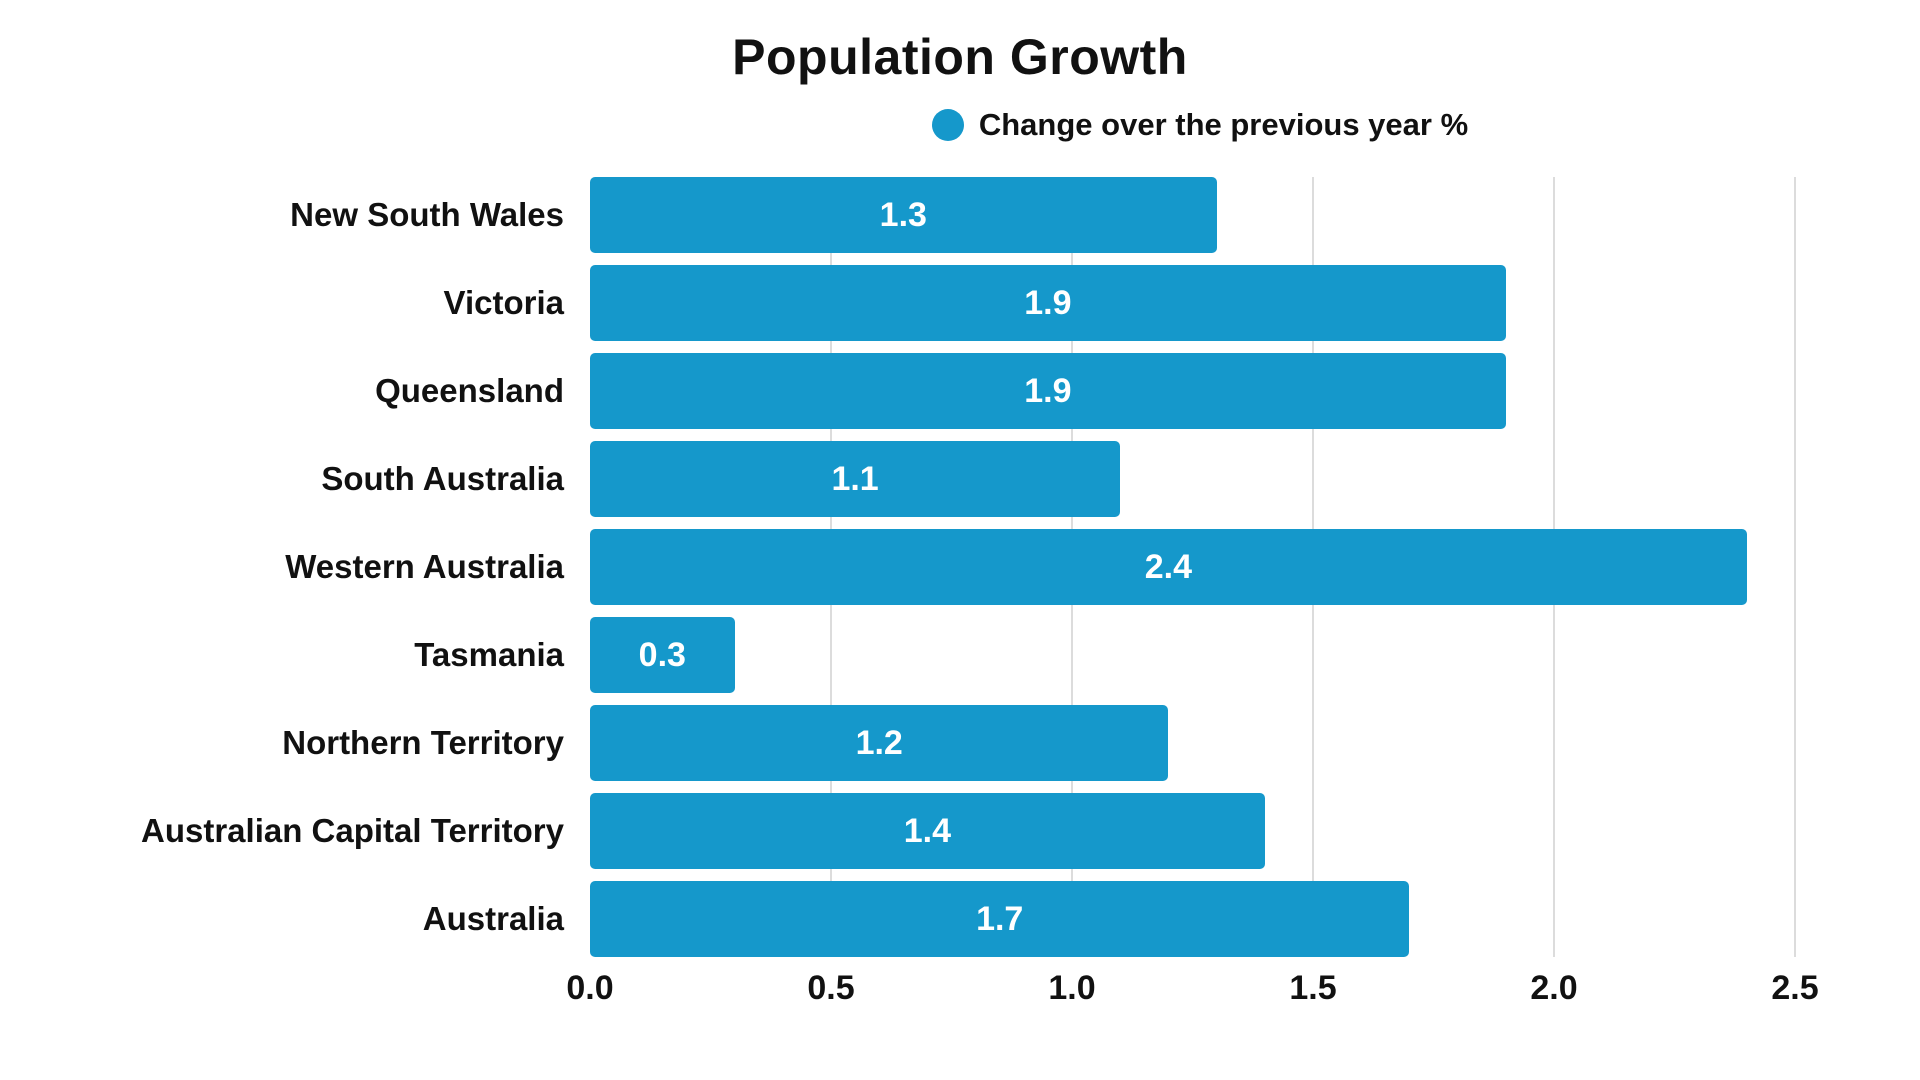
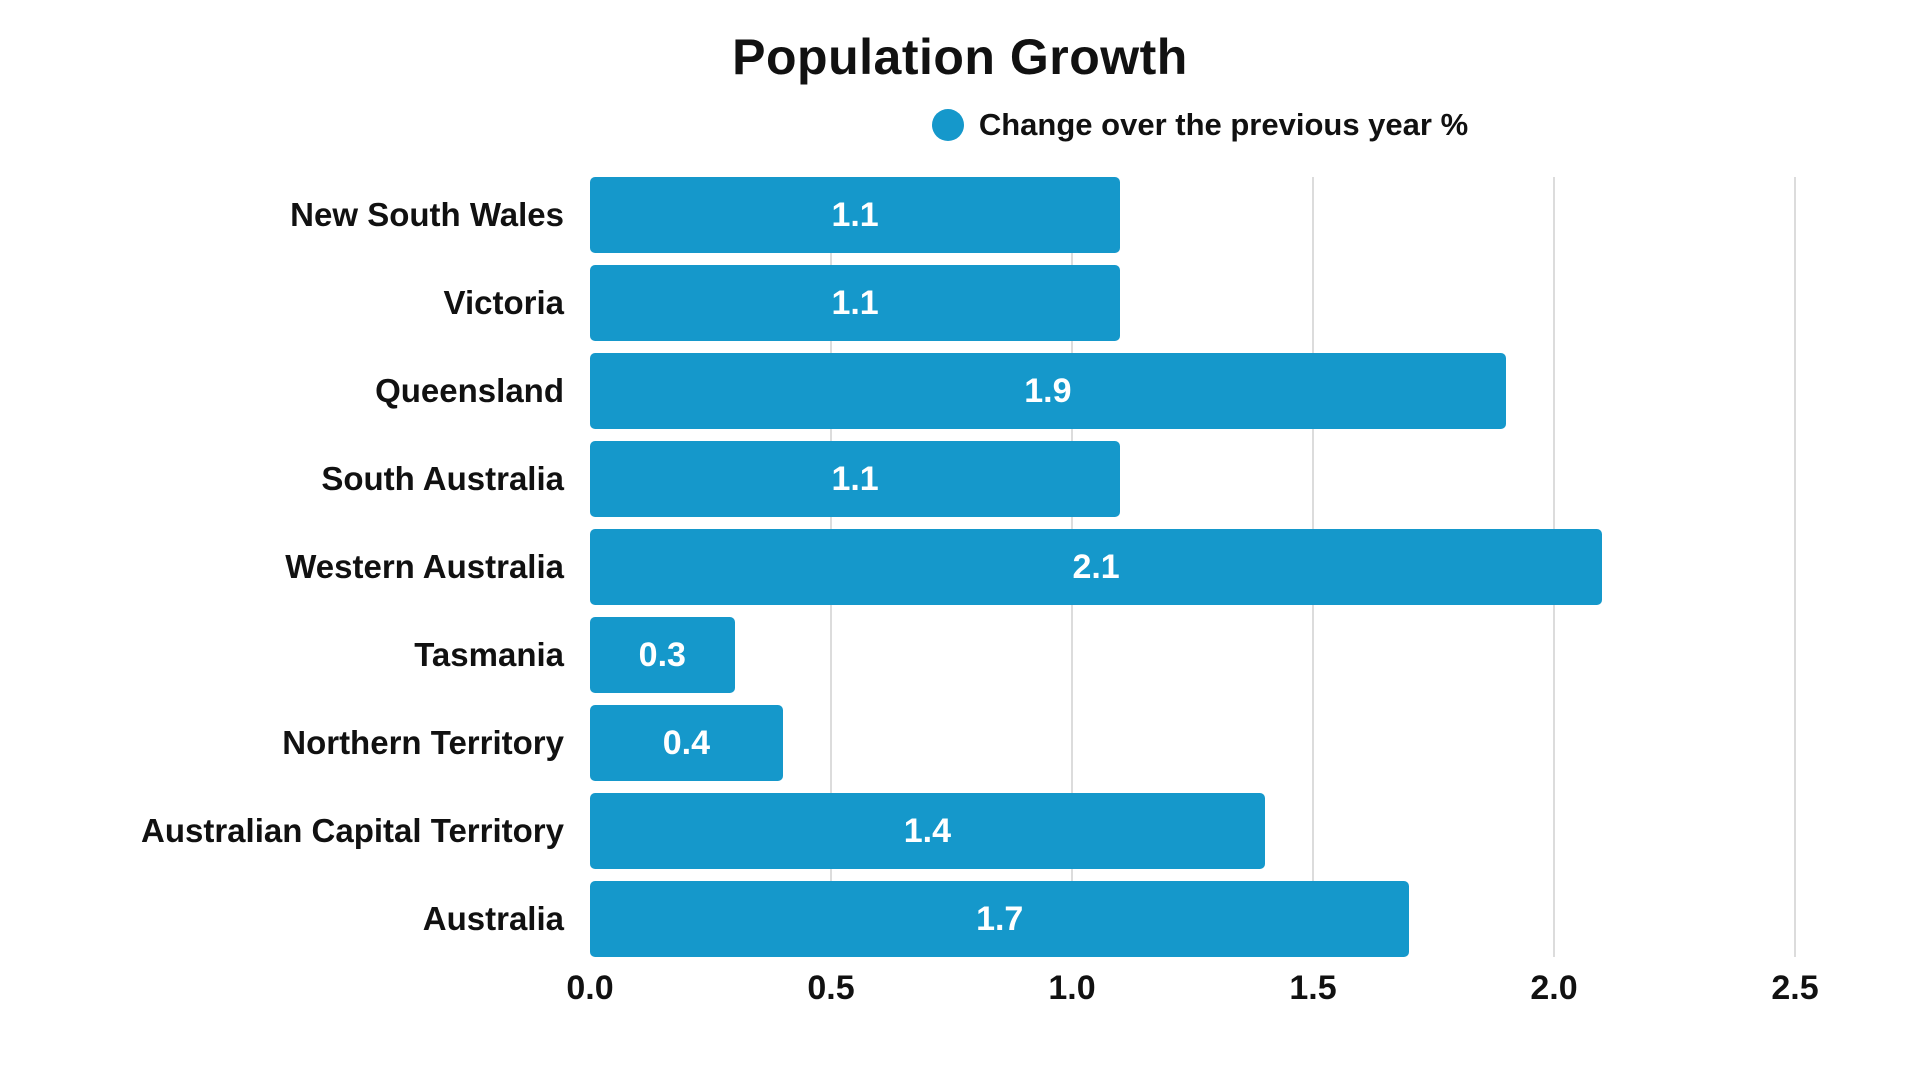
New South Wales: 1.3 -> 1.1
Victoria: 1.9 -> 1.1
Western Australia: 2.4 -> 2.1
Northern Territory: 1.2 -> 0.4
